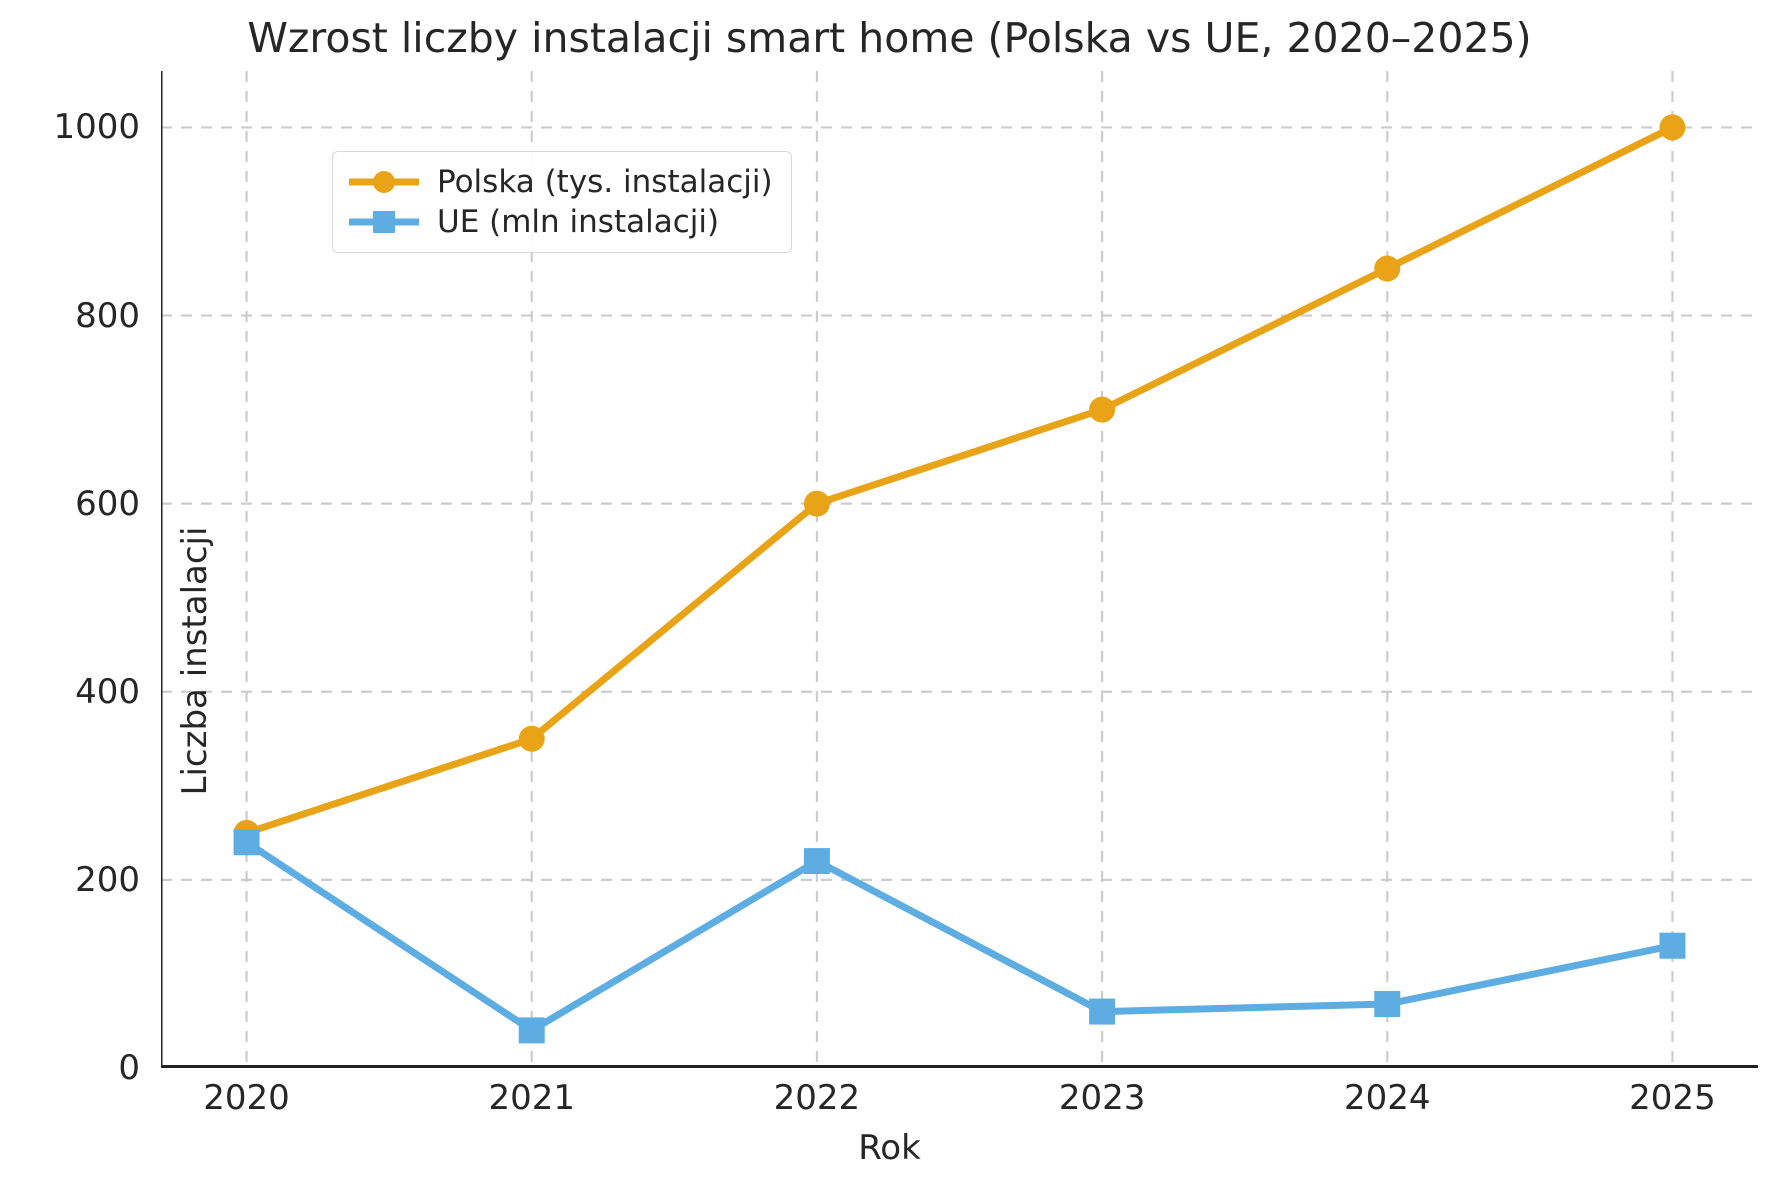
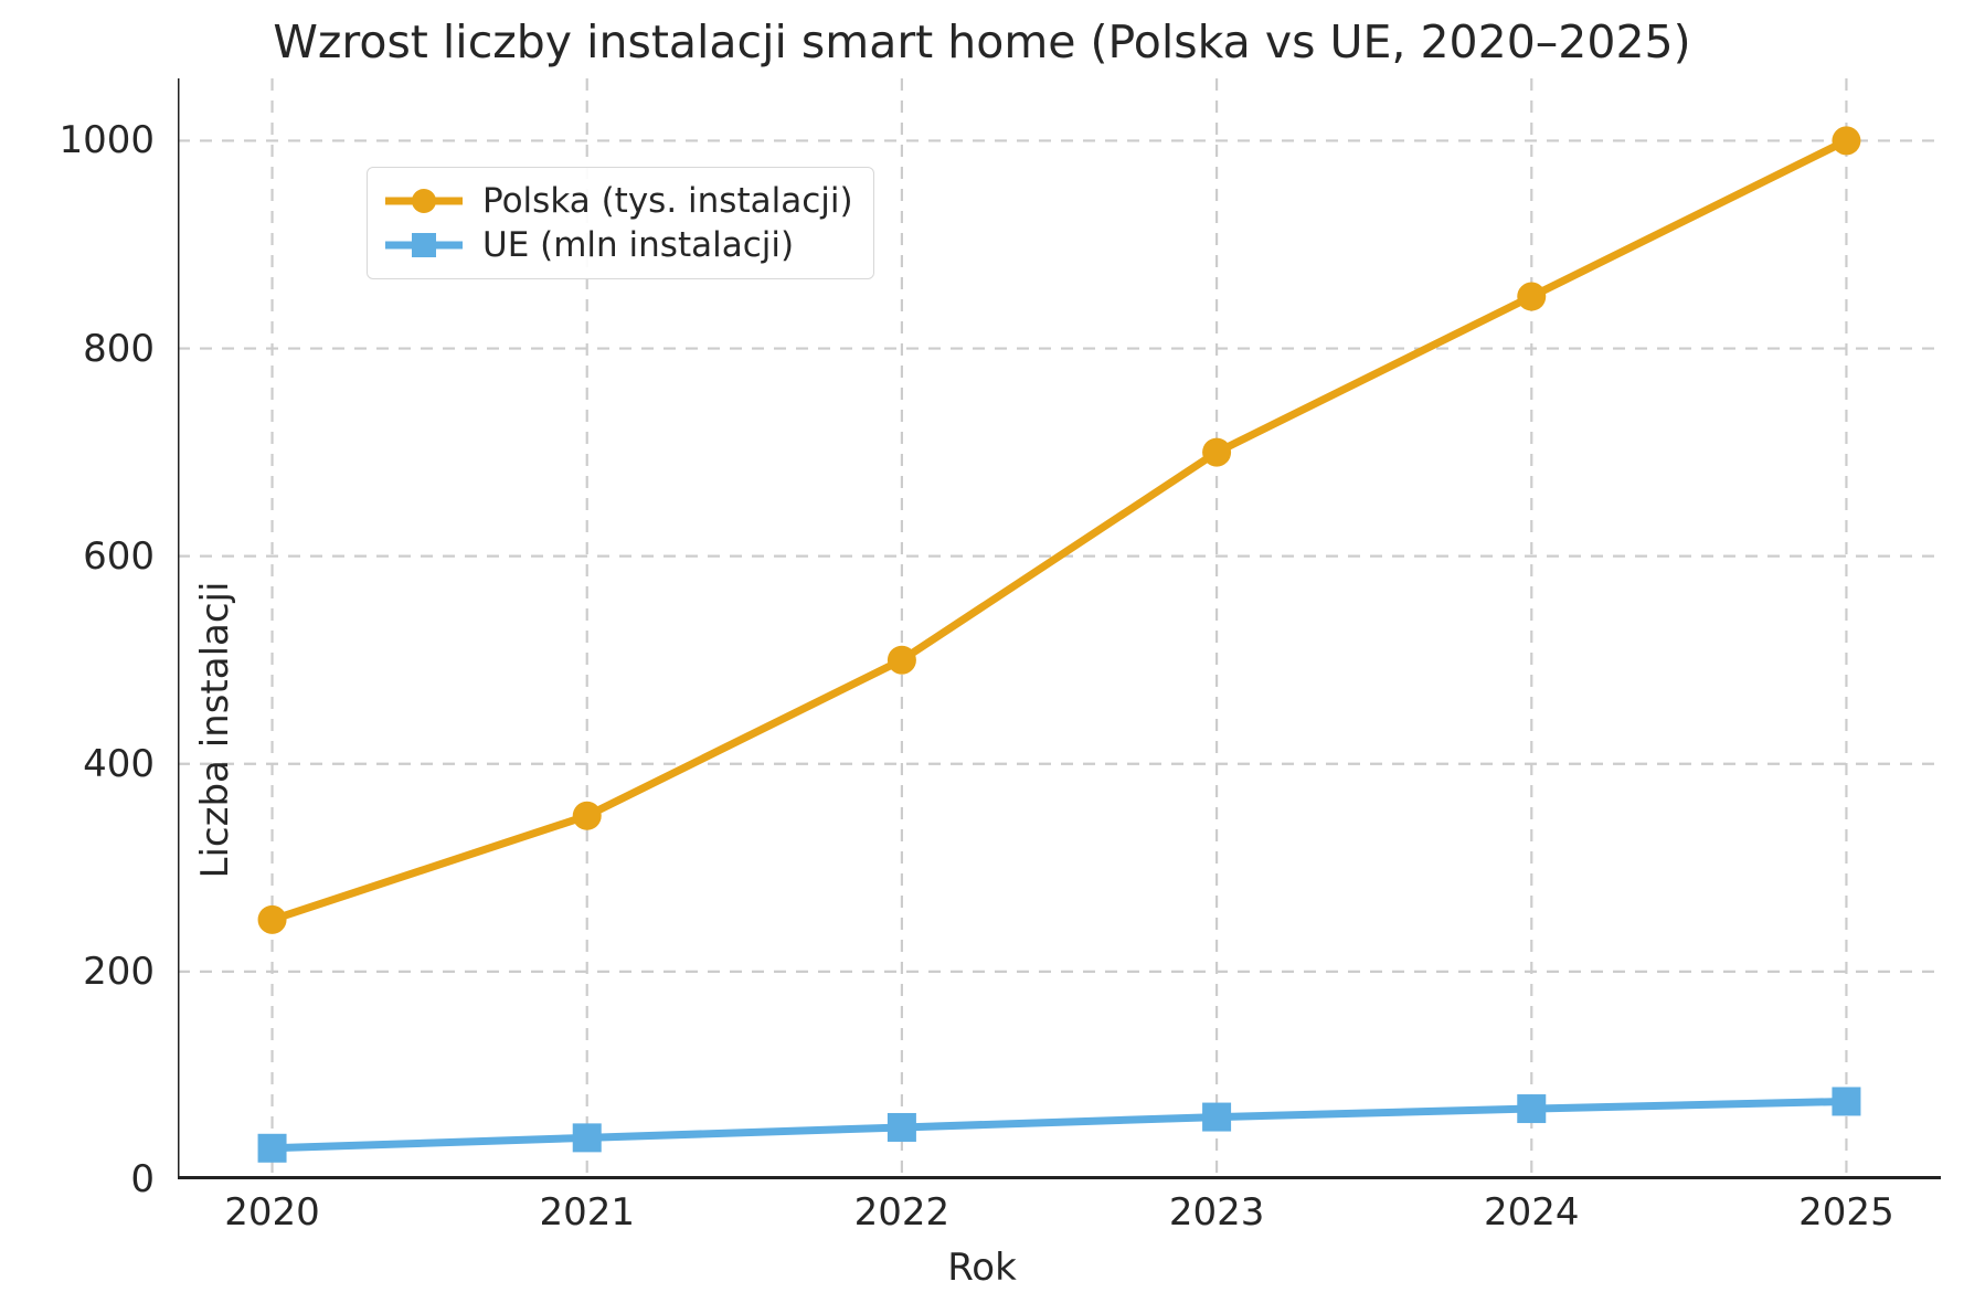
UE (mln instalacji)/2020: 240 -> 30
Polska (tys. instalacji)/2022: 600 -> 500
UE (mln instalacji)/2022: 220 -> 50
UE (mln instalacji)/2025: 130 -> 80
